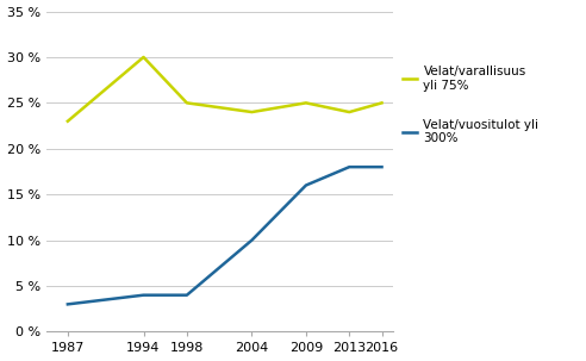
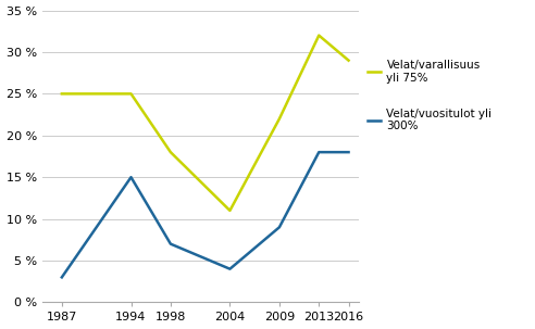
Velat/varallisuus yli 75%/1987: 23 % -> 25 %
Velat/varallisuus yli 75%/1994: 30 % -> 25 %
Velat/vuositulot yli 300%/1994: 4 % -> 15 %
Velat/varallisuus yli 75%/1998: 25 % -> 18 %
Velat/vuositulot yli 300%/1998: 4 % -> 7 %
Velat/varallisuus yli 75%/2004: 24 % -> 11 %
Velat/vuositulot yli 300%/2004: 10 % -> 4 %
Velat/varallisuus yli 75%/2009: 25 % -> 22 %
Velat/vuositulot yli 300%/2009: 16 % -> 9 %
Velat/varallisuus yli 75%/2013: 24 % -> 32 %
Velat/varallisuus yli 75%/2016: 25 % -> 29 %
